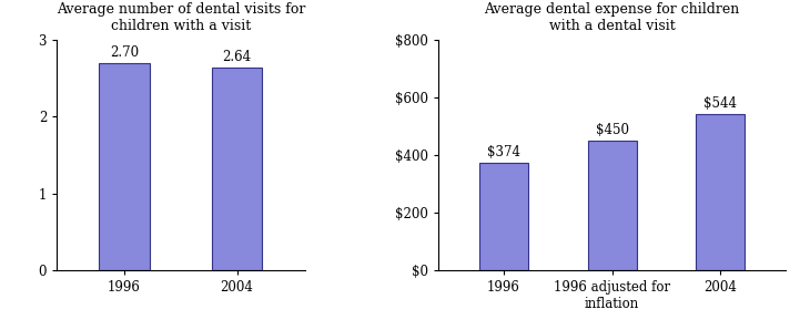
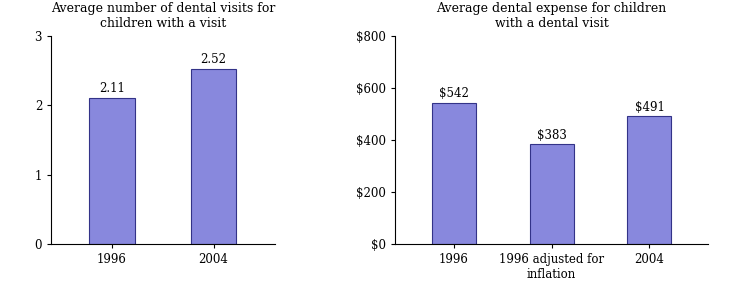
Average number of dental visits for children with a visit/1996: 2.70 -> 2.11
Average number of dental visits for children with a visit/2004: 2.64 -> 2.52
Average dental expense for children with a dental visit/1996: $374 -> $542
Average dental expense for children with a dental visit/1996 adjusted for inflation: $450 -> $383
Average dental expense for children with a dental visit/2004: $544 -> $491
